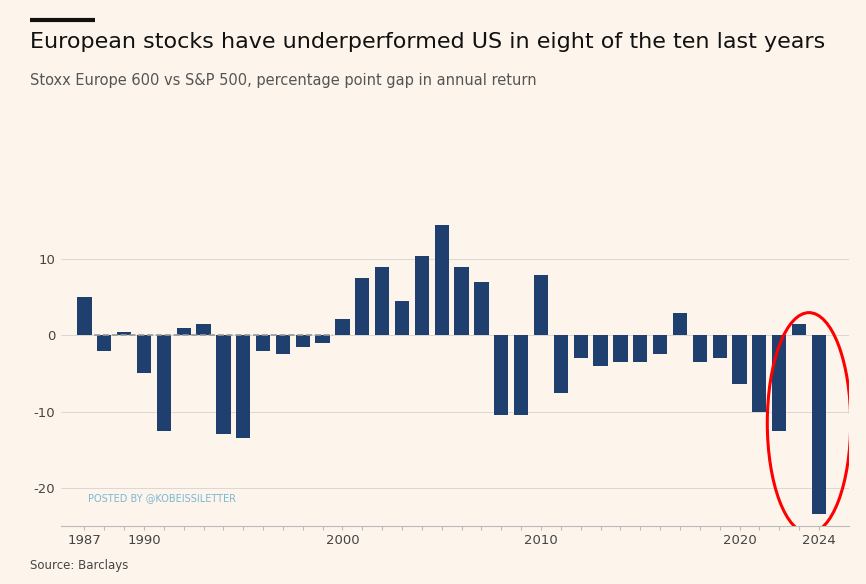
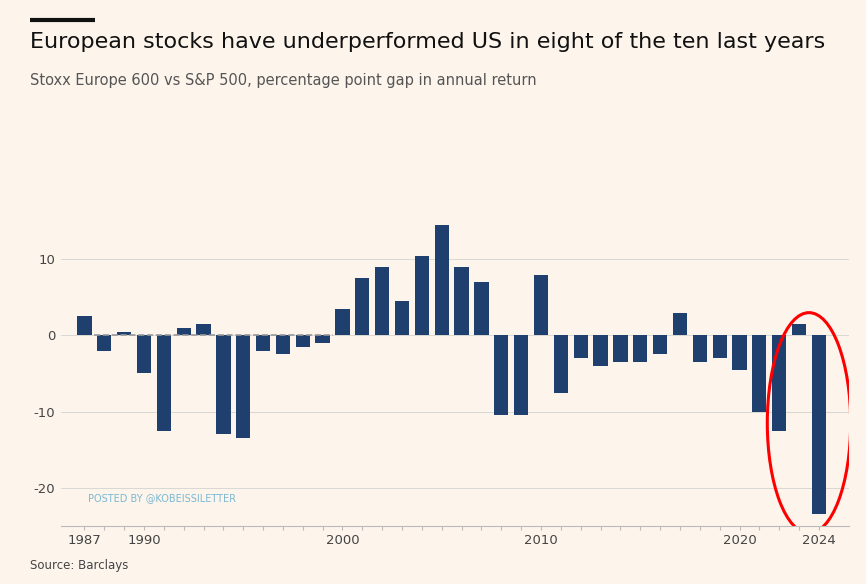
1987: 5.0 -> 2.5
2000: 2.2 -> 3.5
2020: -6.4 -> -4.5
